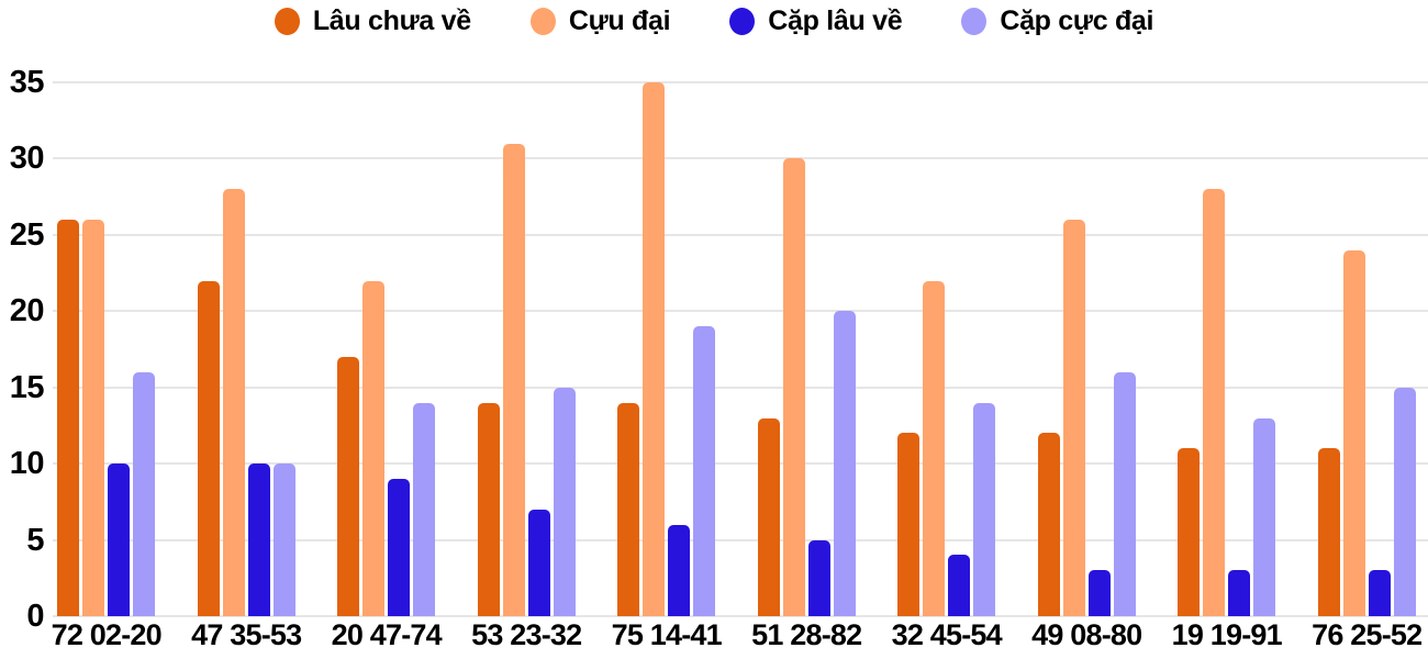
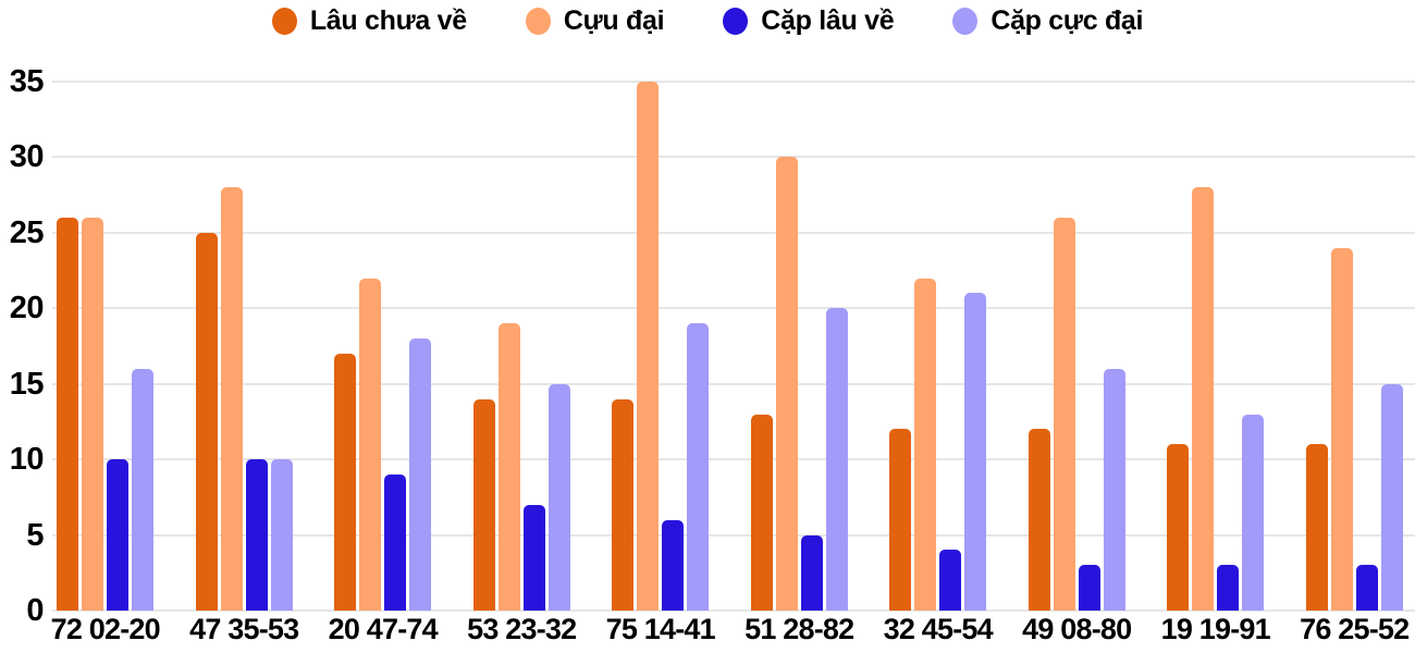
Lâu chưa về/47 35-53: 22 -> 25
Cặp cực đại/20 47-74: 14 -> 18
Cựu đại/53 23-32: 31 -> 19
Cặp cực đại/32 45-54: 14 -> 21
